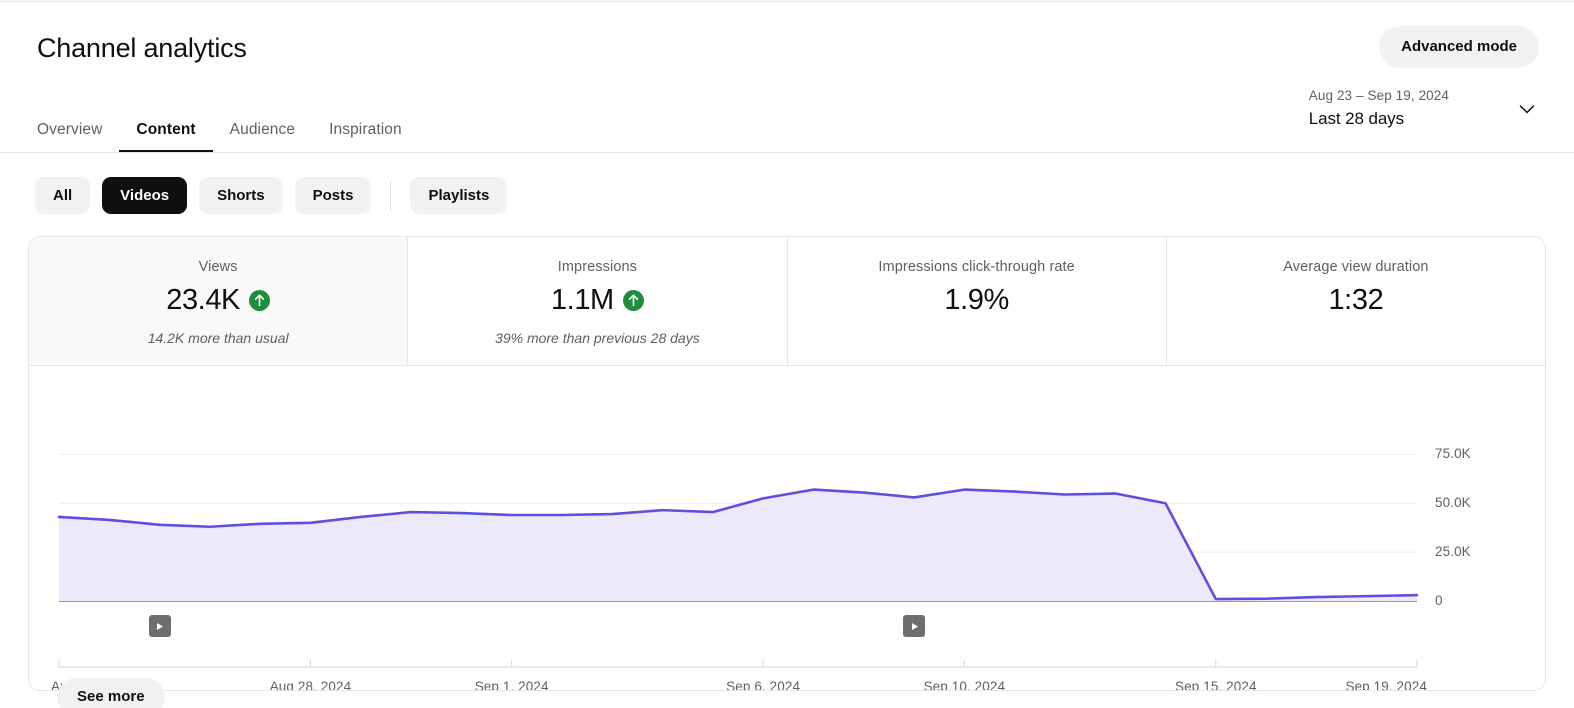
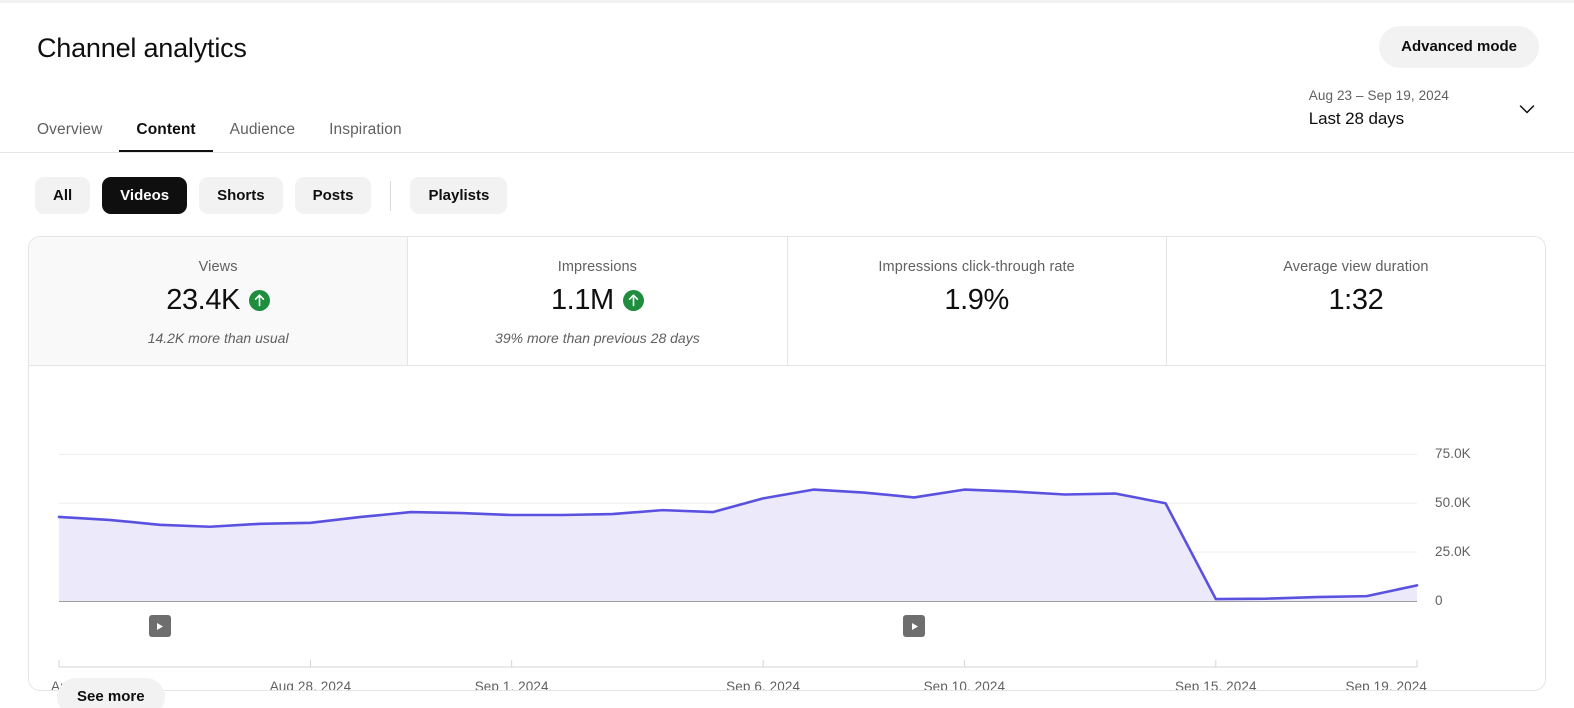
Sep 19, 2024: 3K -> 8K
